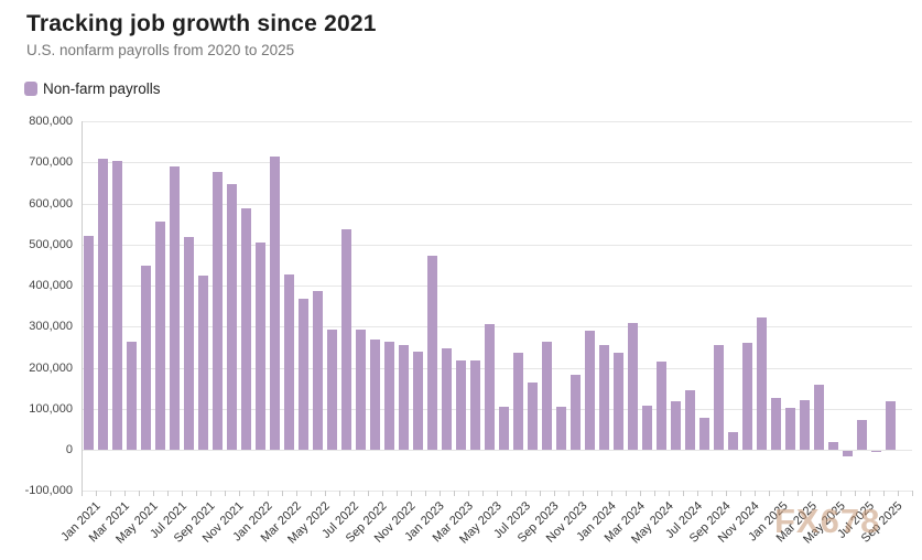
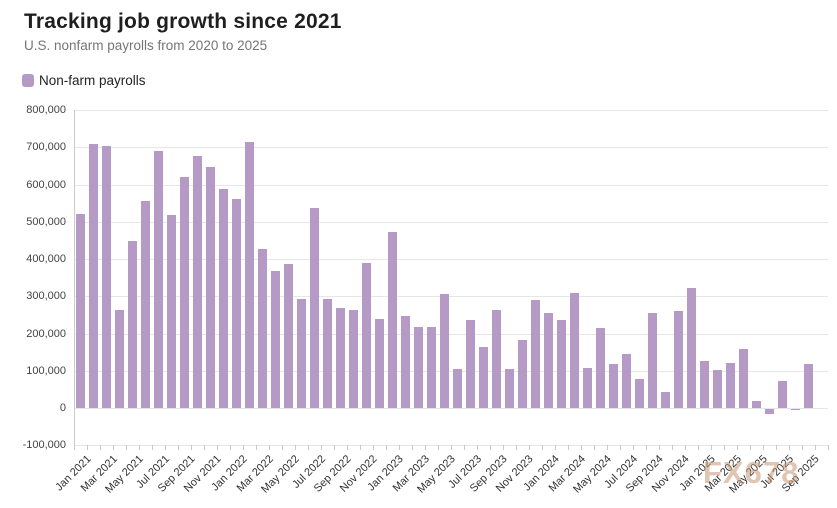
Sep 2021: 420000 -> 620000
Jan 2022: 500000 -> 560000
Nov 2022: 260000 -> 390000
